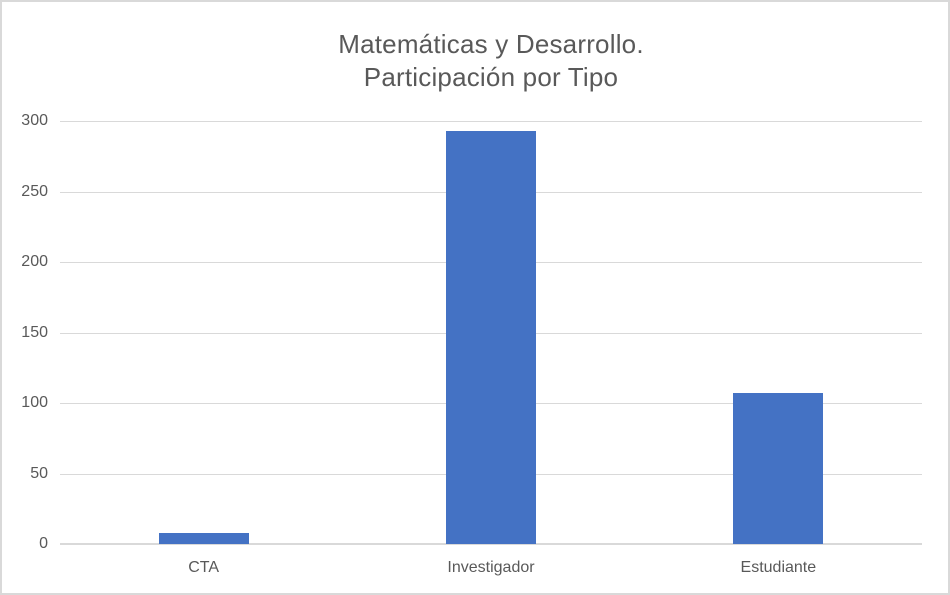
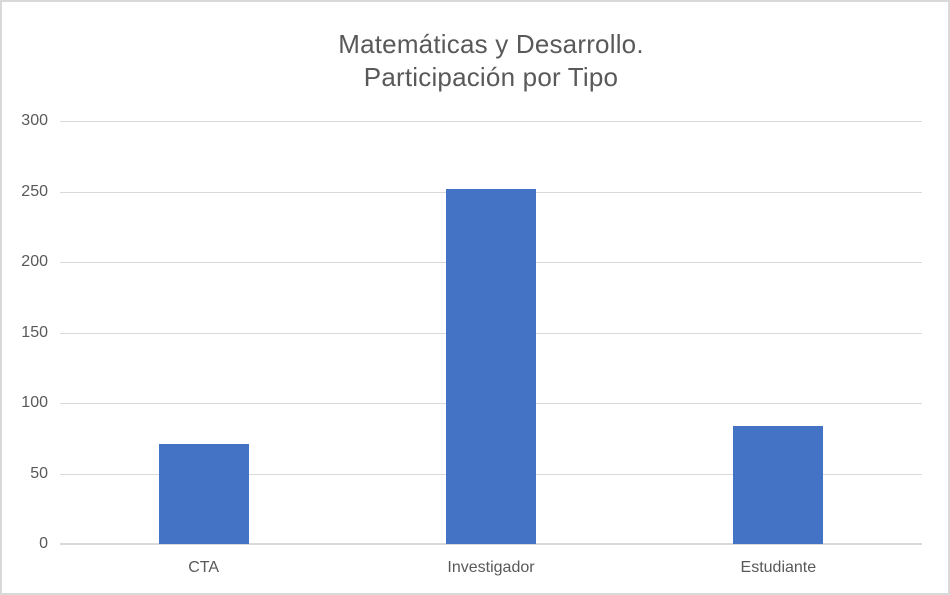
CTA: 8 -> 71
Investigador: 293 -> 252
Estudiante: 107 -> 84
